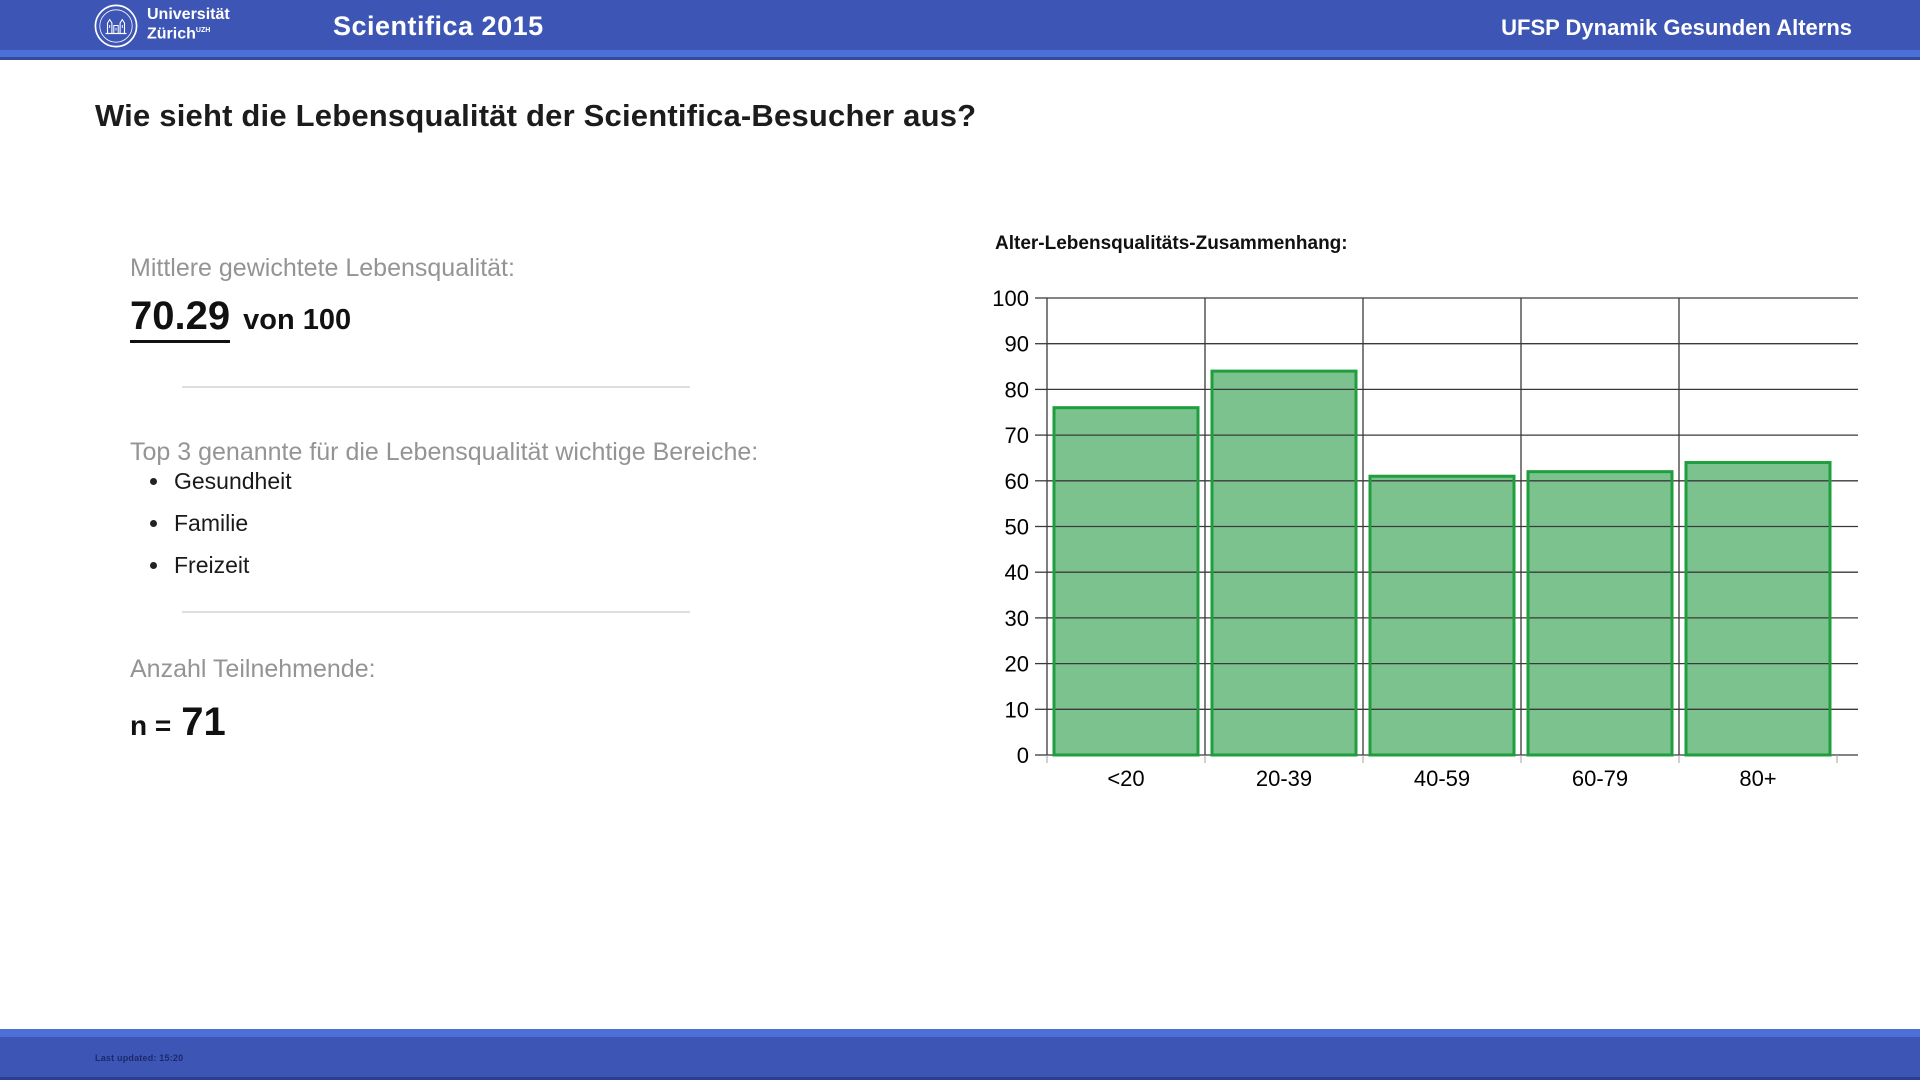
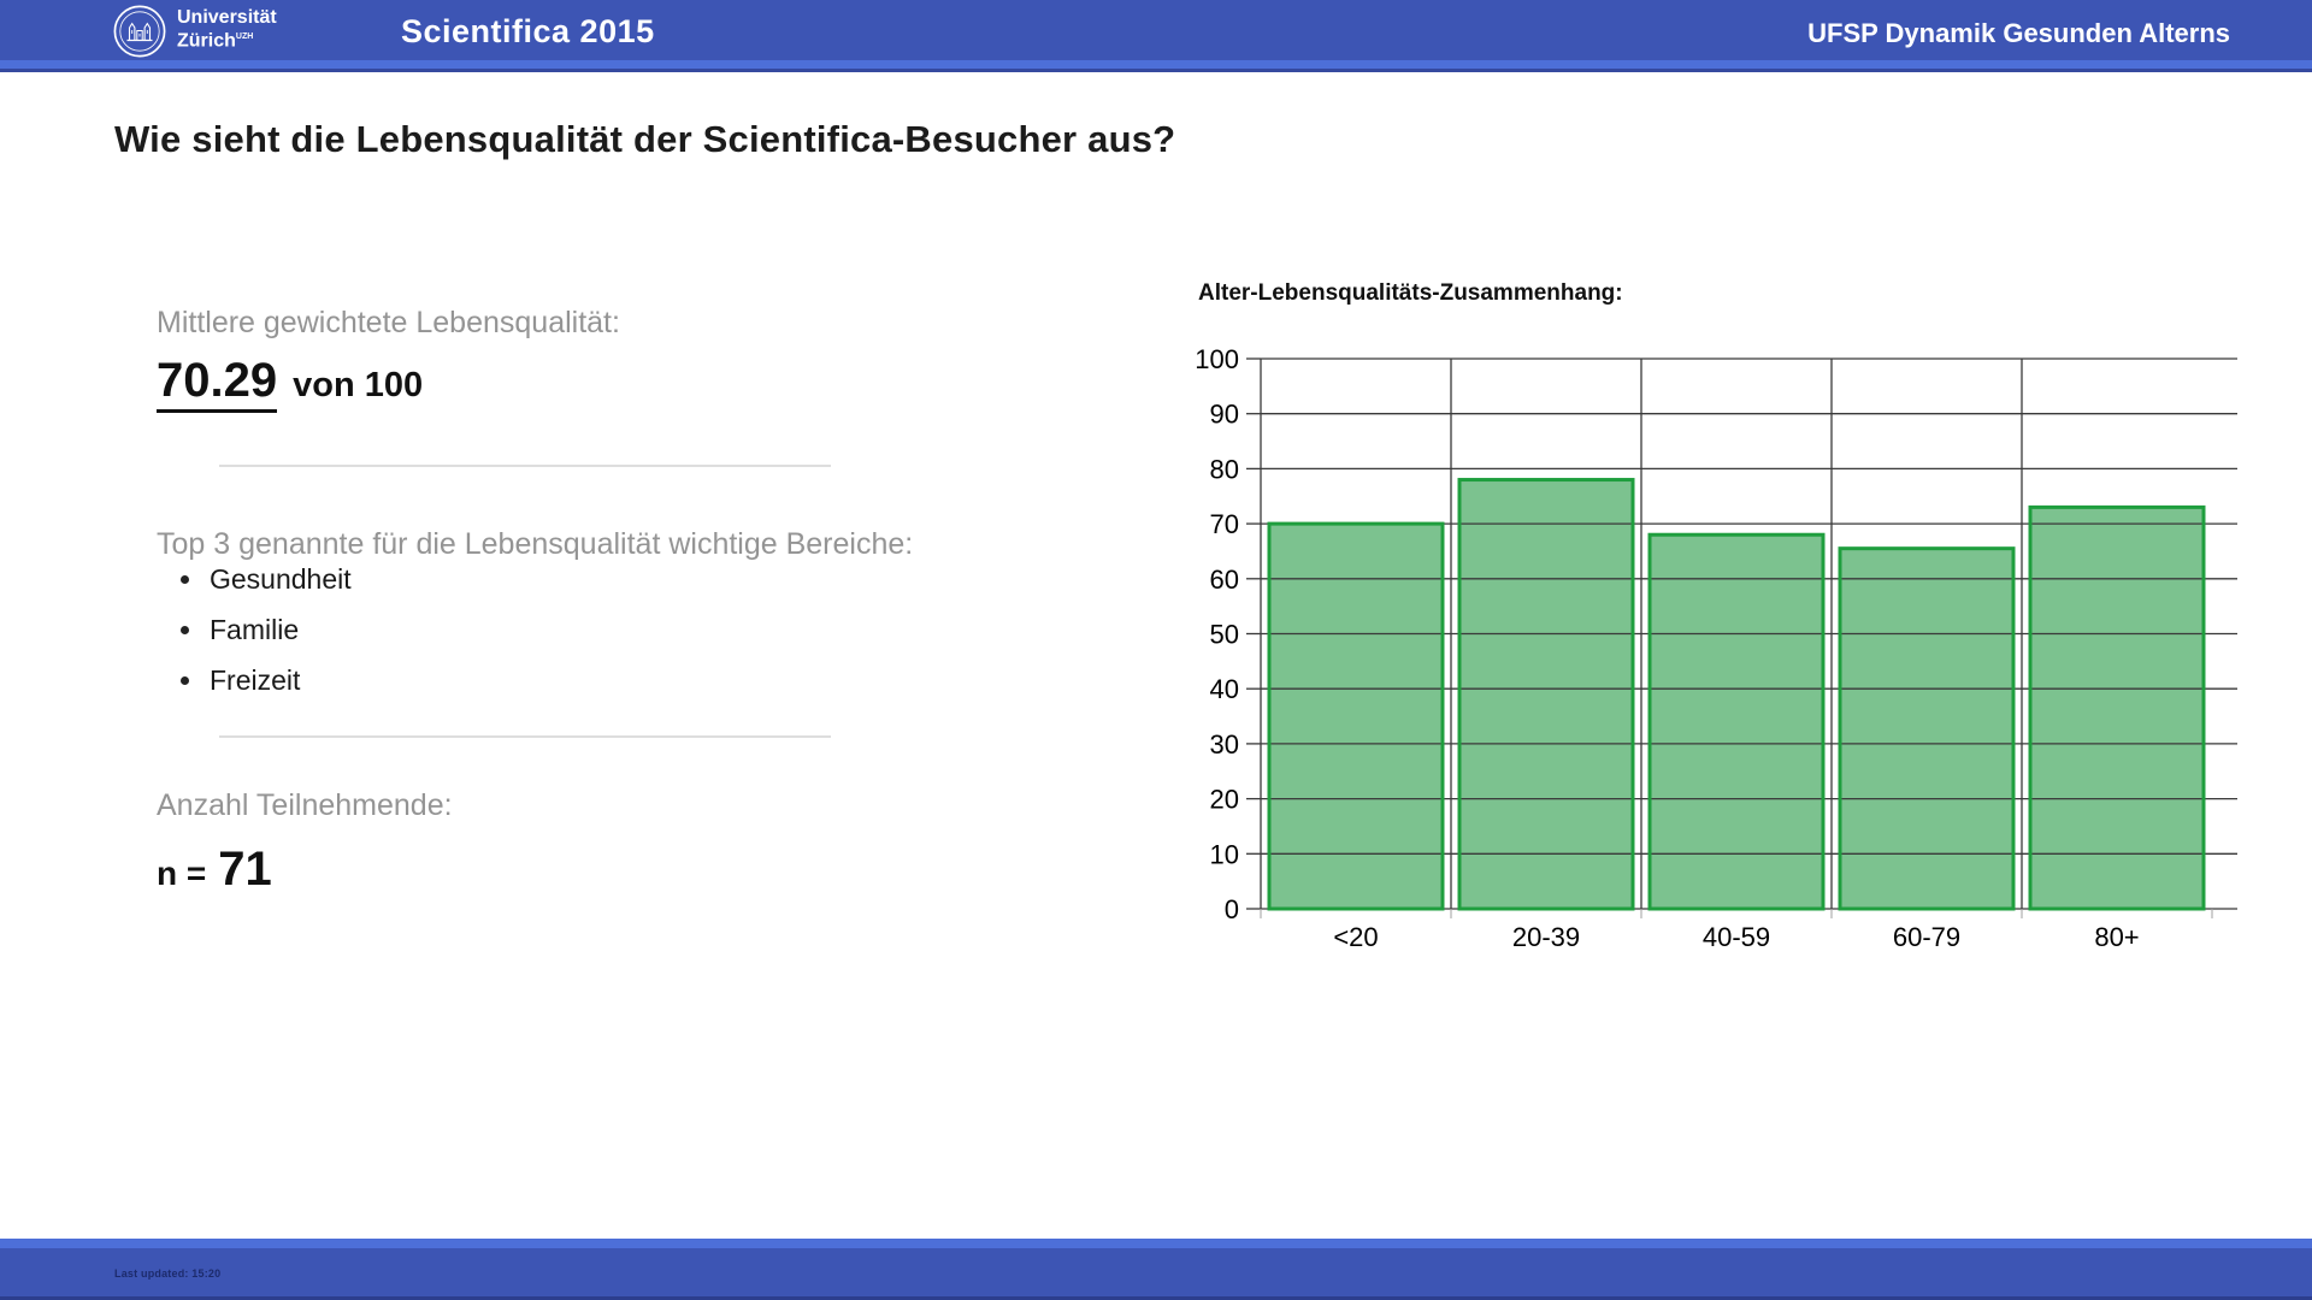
<20: 76 -> 70
20-39: 84 -> 78
40-59: 61 -> 68
60-79: 62 -> 66
80+: 64 -> 73
